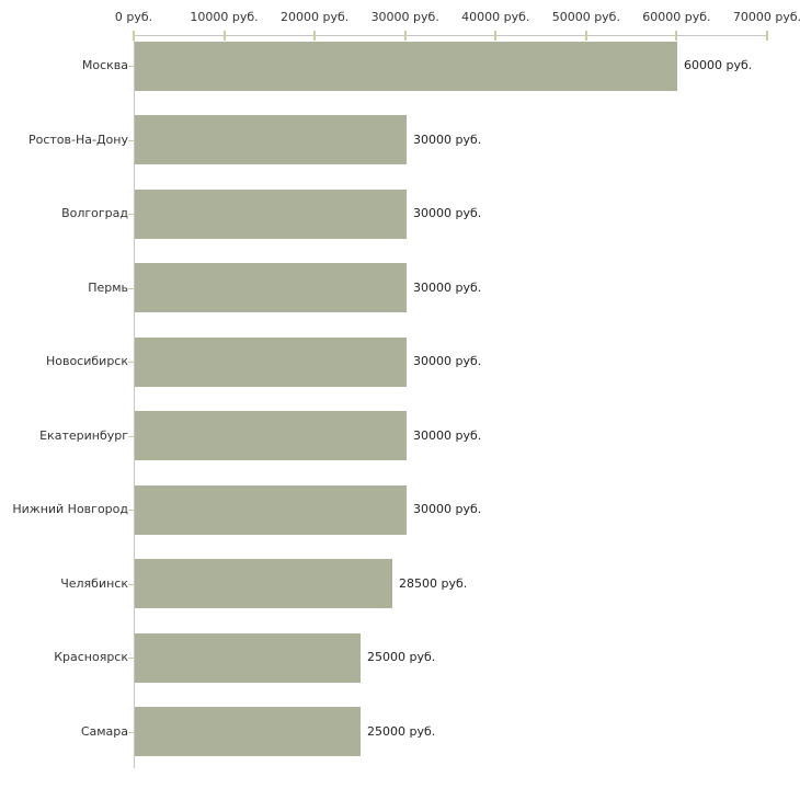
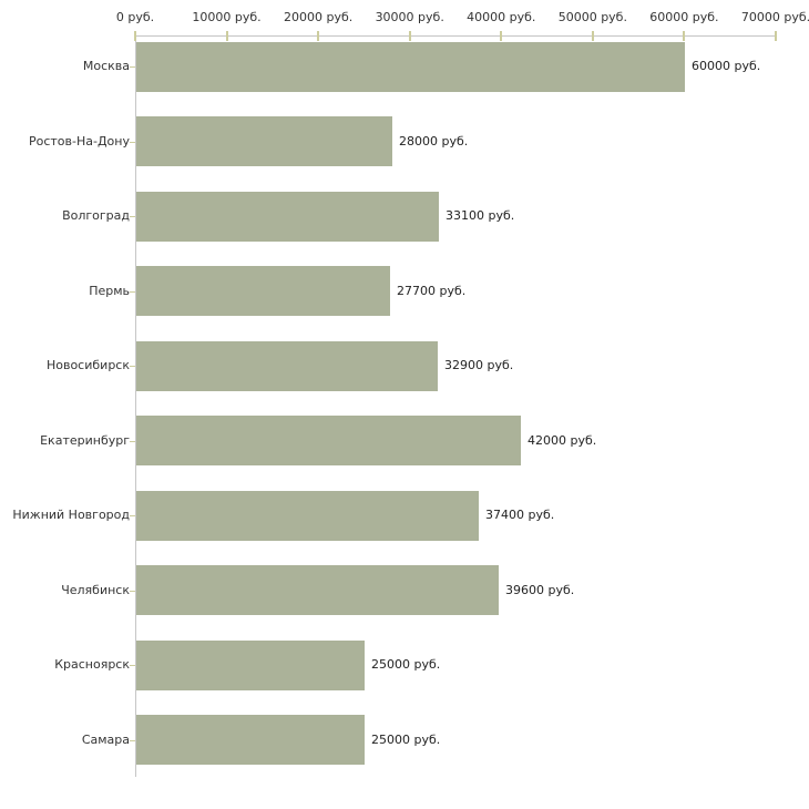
Ростов-На-Дону: 30000 -> 28000
Волгоград: 30000 -> 33100
Пермь: 30000 -> 27700
Новосибирск: 30000 -> 32900
Екатеринбург: 30000 -> 42000
Нижний Новгород: 30000 -> 37400
Челябинск: 28500 -> 39600
